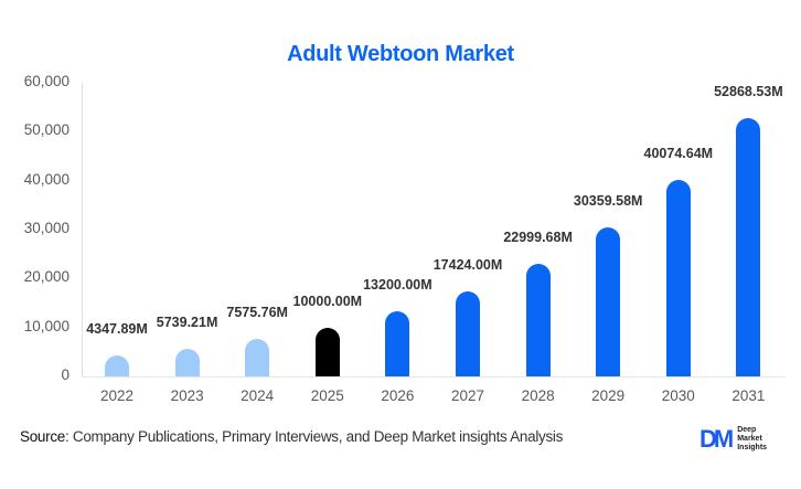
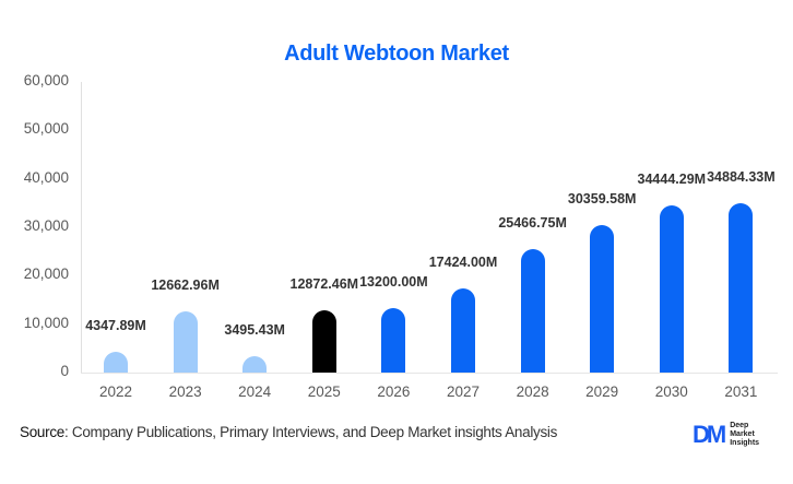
2023: 5739.21M -> 12662.96M
2024: 7575.76M -> 3495.43M
2025: 10000.00M -> 12872.46M
2028: 22999.68M -> 25466.75M
2030: 40074.64M -> 34444.29M
2031: 52868.53M -> 34884.33M
